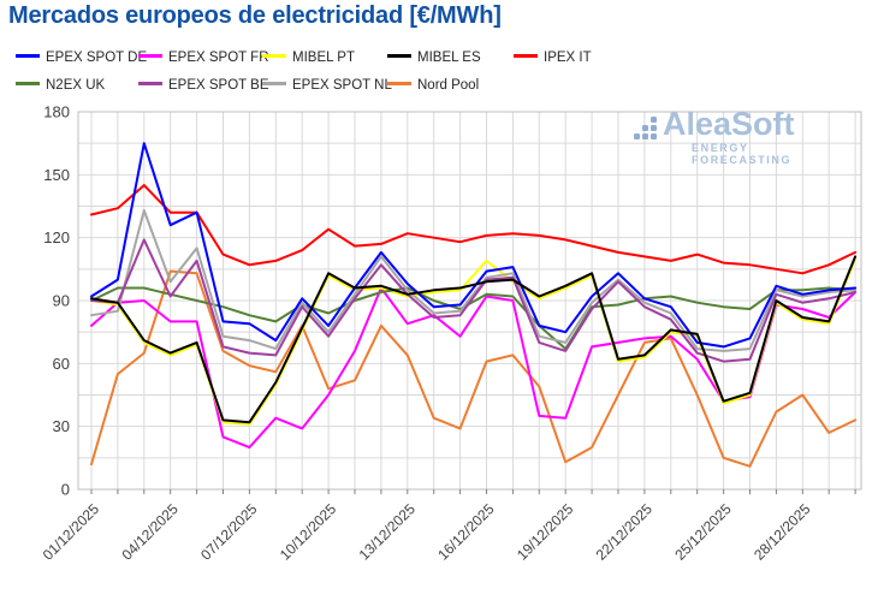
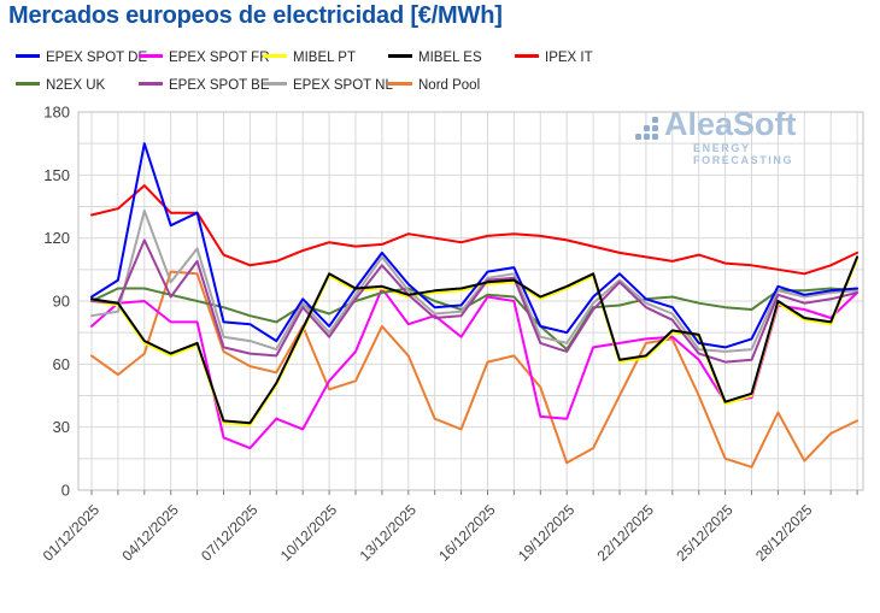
Nord Pool/01/12/2025: 12 -> 64
EPEX SPOT FR/10/12/2025: 45 -> 52
IPEX IT/10/12/2025: 124 -> 118
MIBEL PT/16/12/2025: 109 -> 98
Nord Pool/28/12/2025: 45 -> 14
